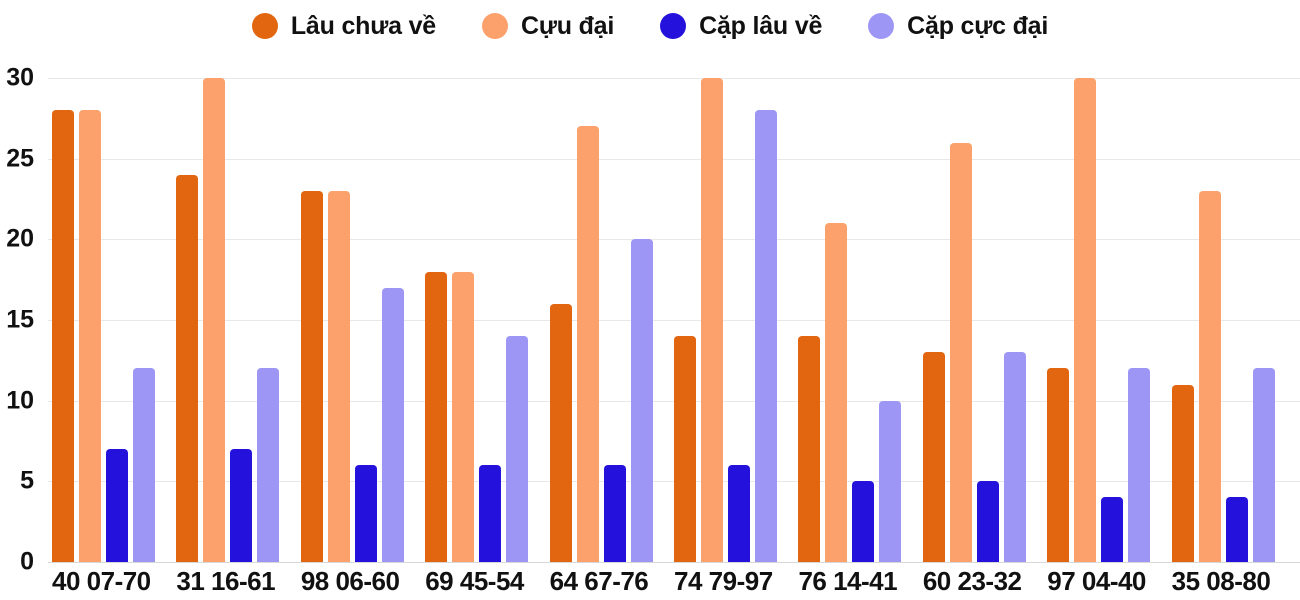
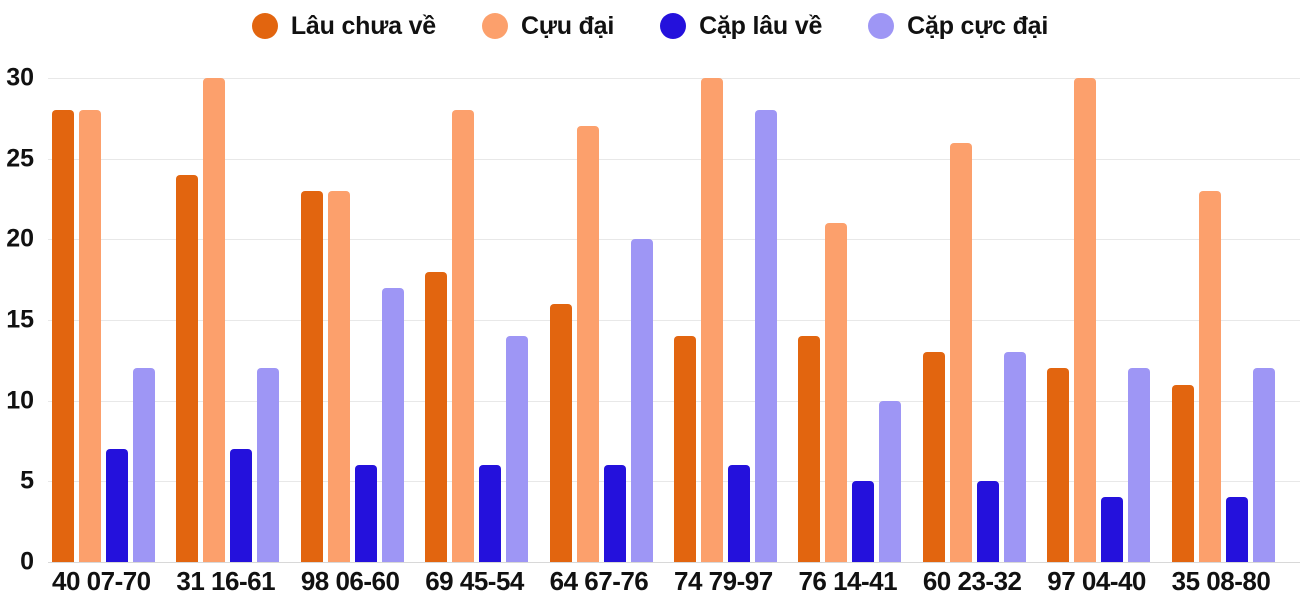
Cựu đại/69 45-54: 18 -> 28
